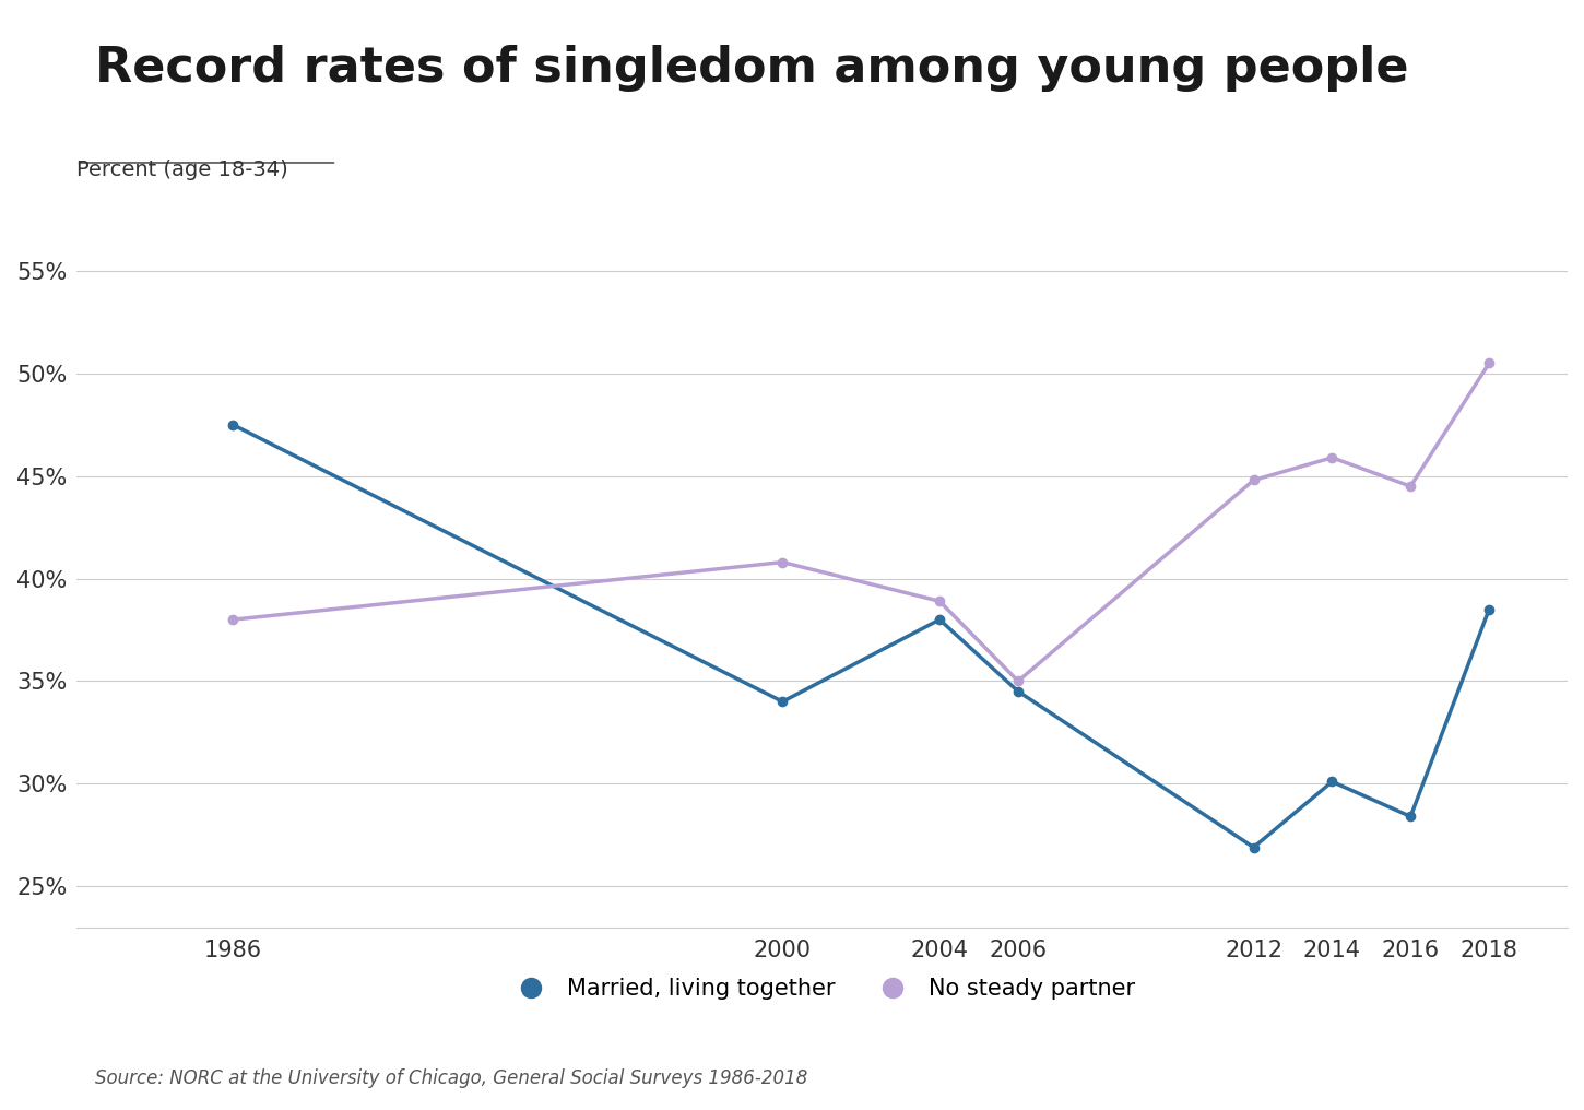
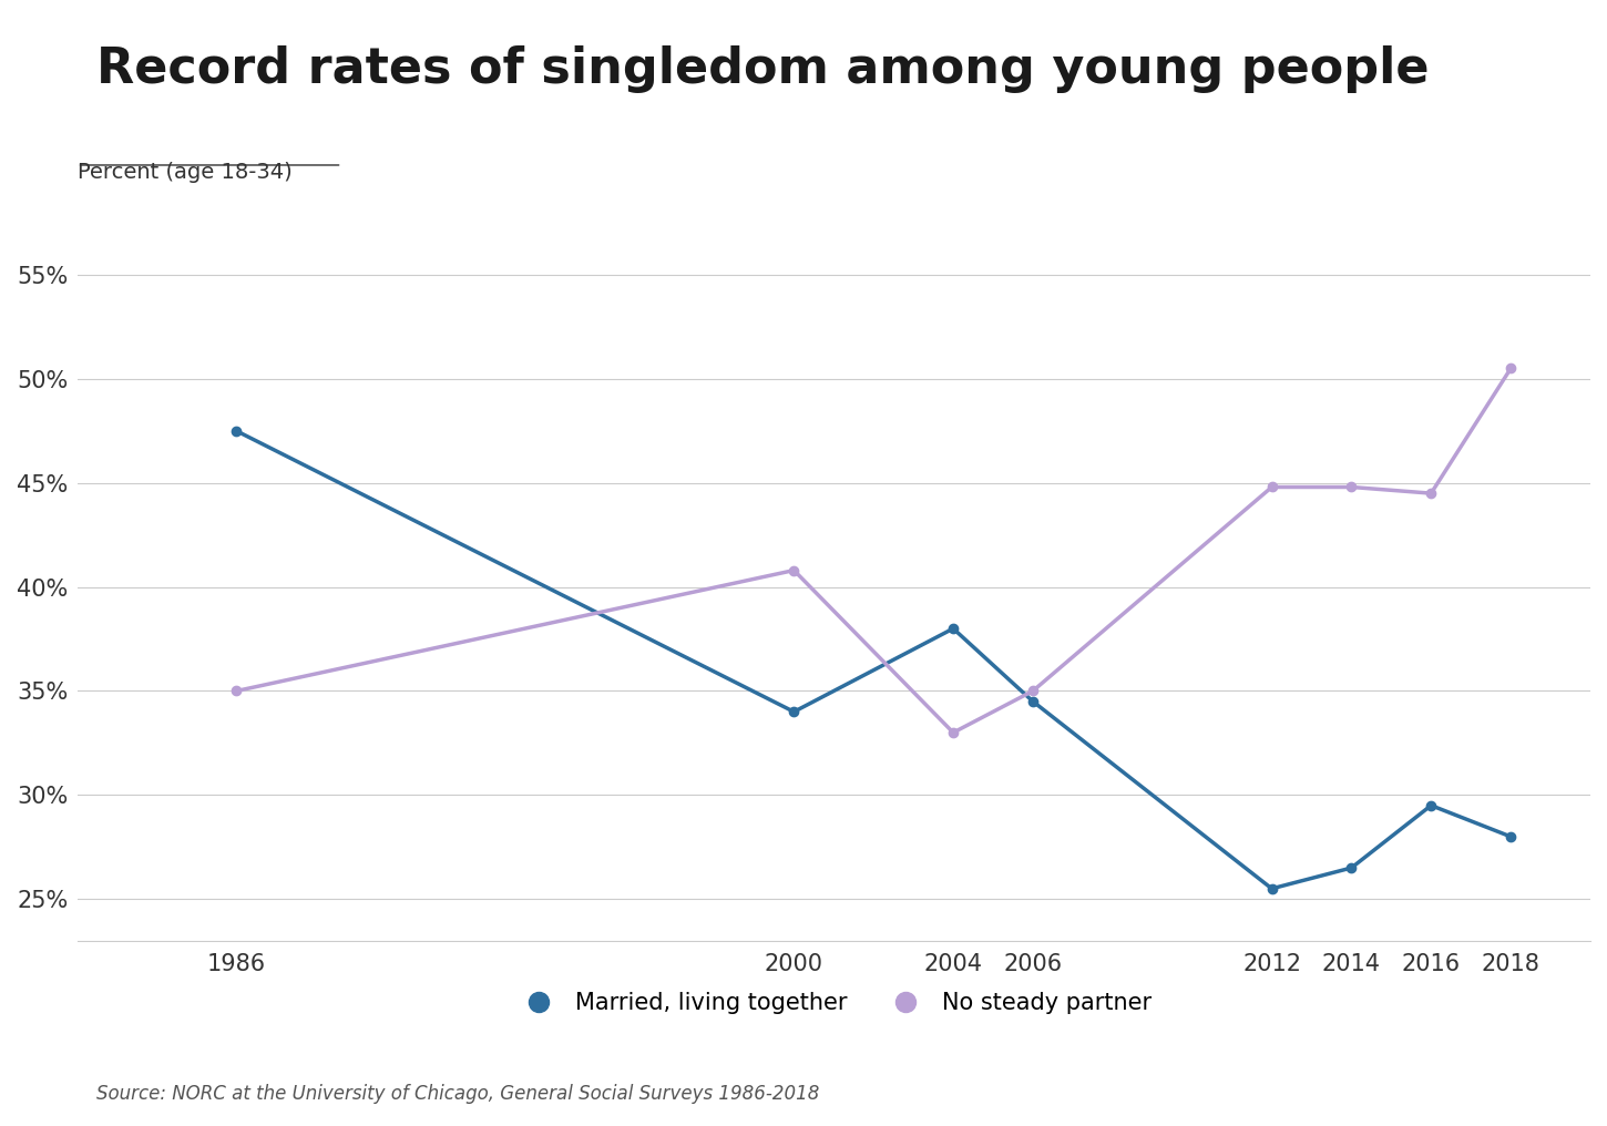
No steady partner/1986: 38.0% -> 35.0%
No steady partner/2004: 38.9% -> 33.0%
Married, living together/2012: 26.9% -> 25.5%
Married, living together/2014: 30.1% -> 26.5%
No steady partner/2014: 45.9% -> 44.8%
Married, living together/2016: 28.4% -> 29.5%
Married, living together/2018: 38.5% -> 28.0%
